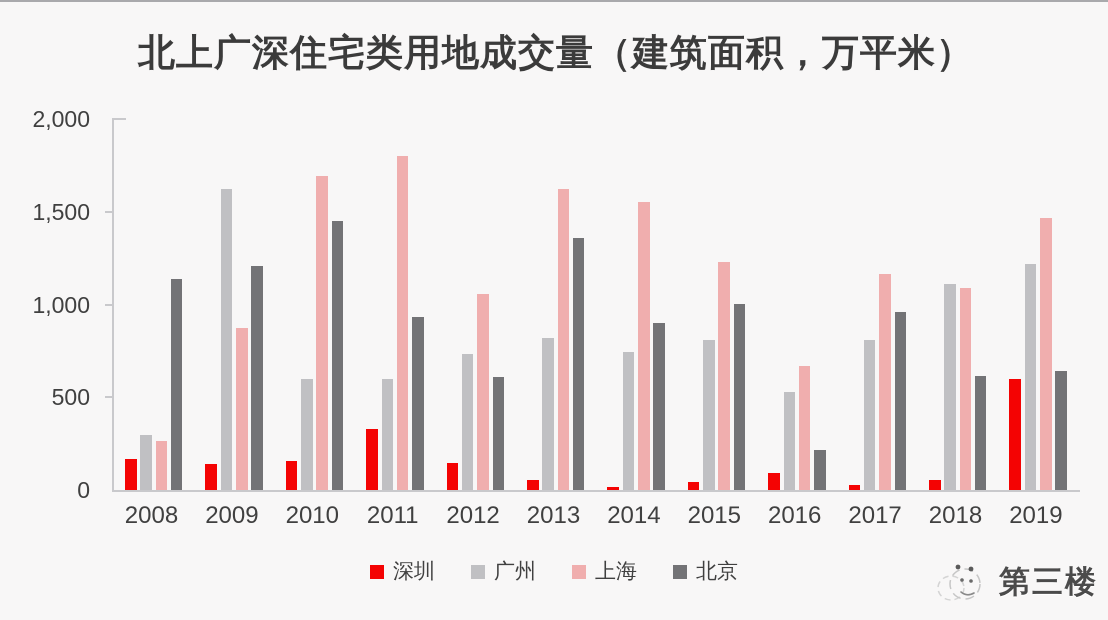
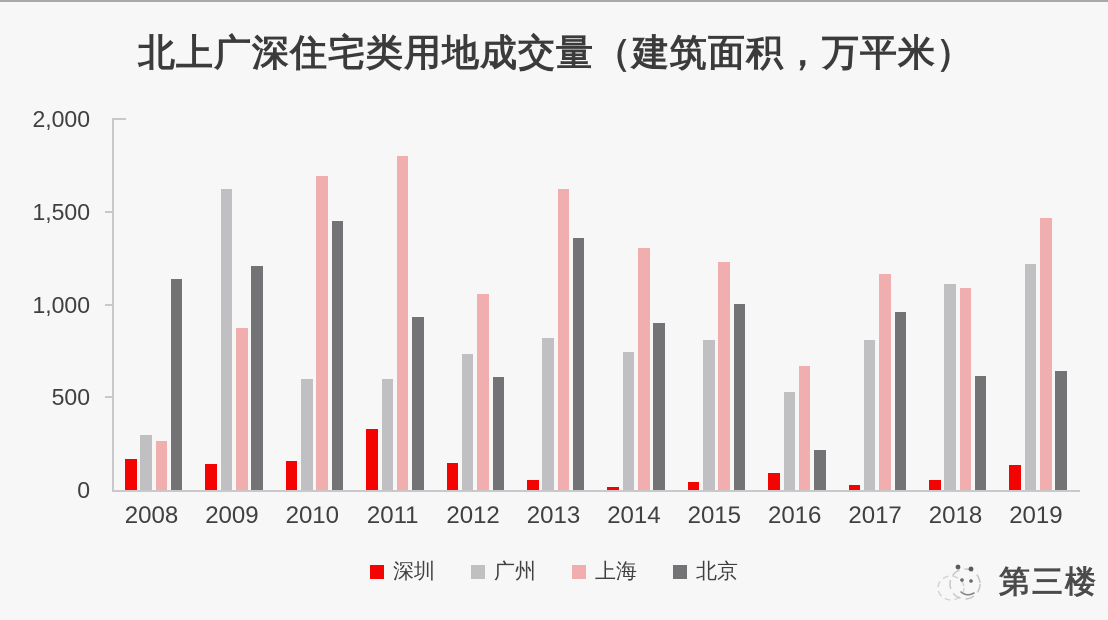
上海/2014: 1550 -> 1300
深圳/2019: 600 -> 140
